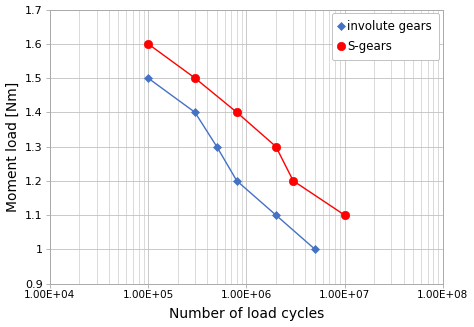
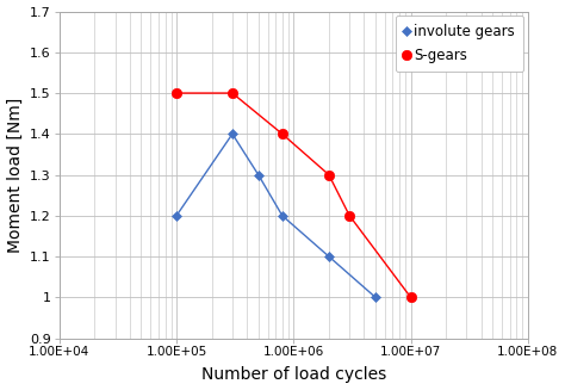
involute gears/1.00E+05: 1.5 -> 1.2
S-gears/1.00E+05: 1.6 -> 1.5
S-gears/1.00E+07: 1.1 -> 1.0
